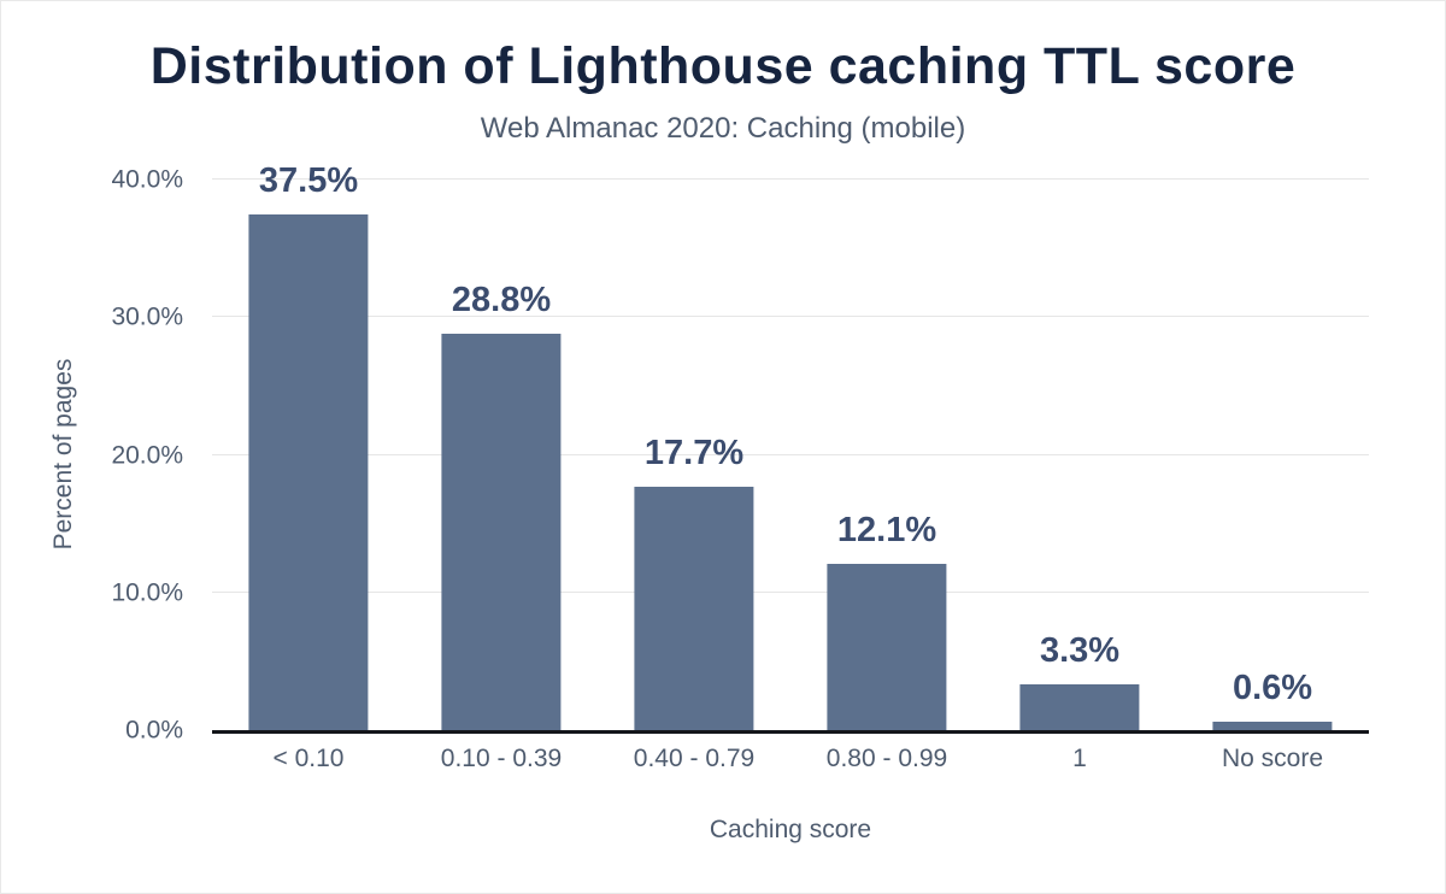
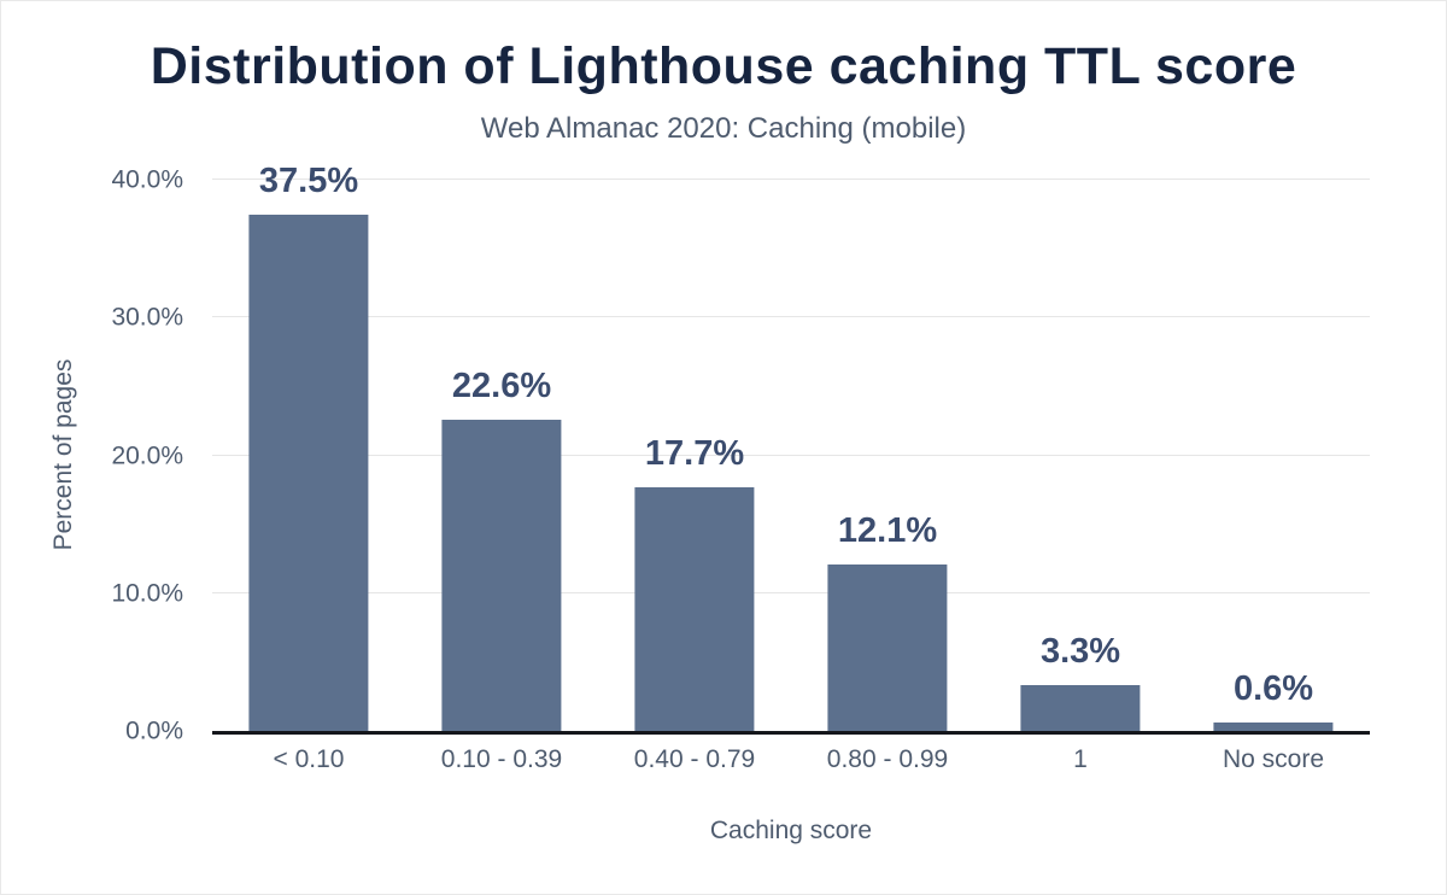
0.10 - 0.39: 28.8% -> 22.6%
